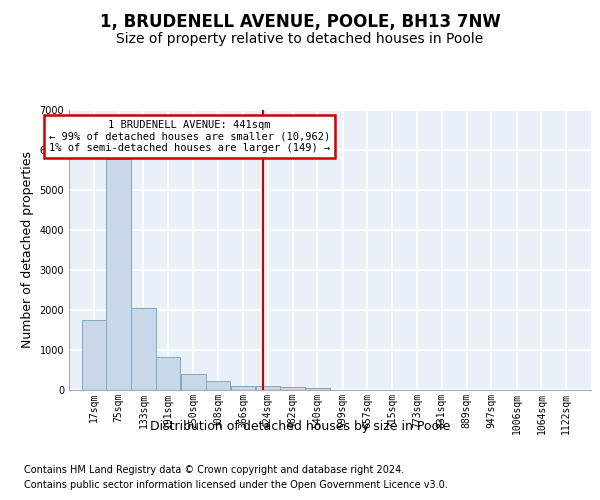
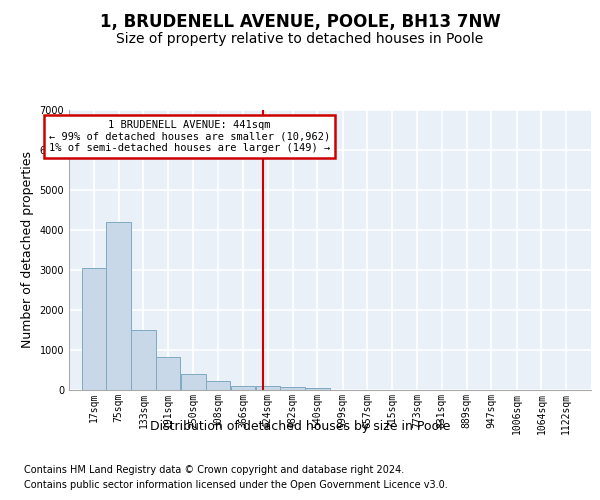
17sqm: 1760 -> 3050
75sqm: 5780 -> 4200
133sqm: 2060 -> 1500
